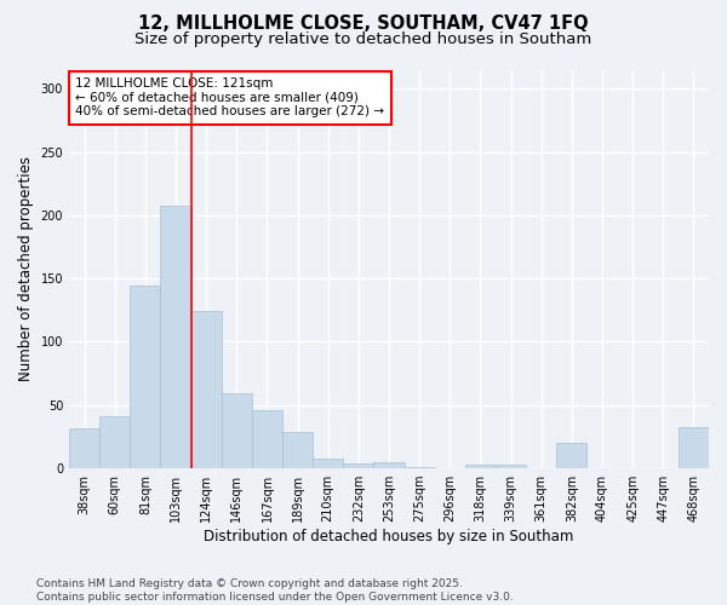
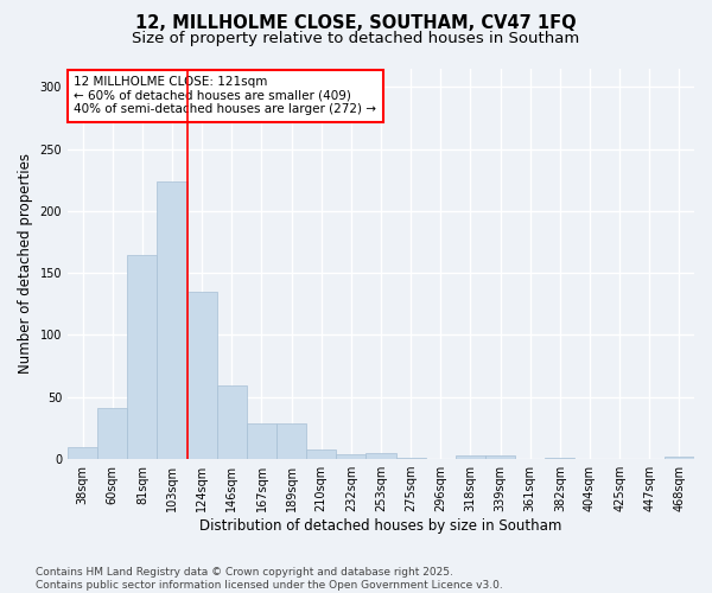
38sqm: 32 -> 10
81sqm: 144 -> 164
103sqm: 207 -> 224
124sqm: 124 -> 135
167sqm: 46 -> 29
382sqm: 20 -> 1
468sqm: 33 -> 2
